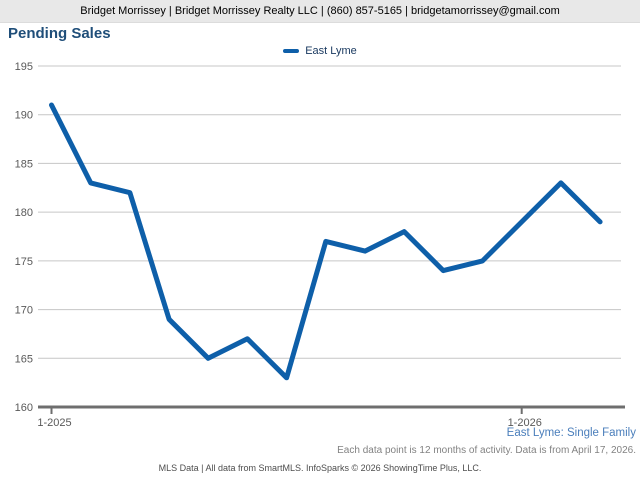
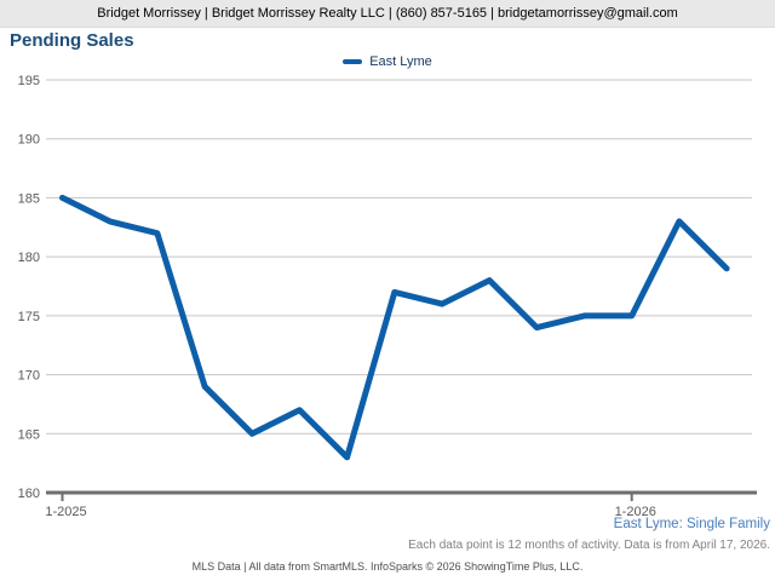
1-2025: 191 -> 185
1-2026: 179 -> 175
